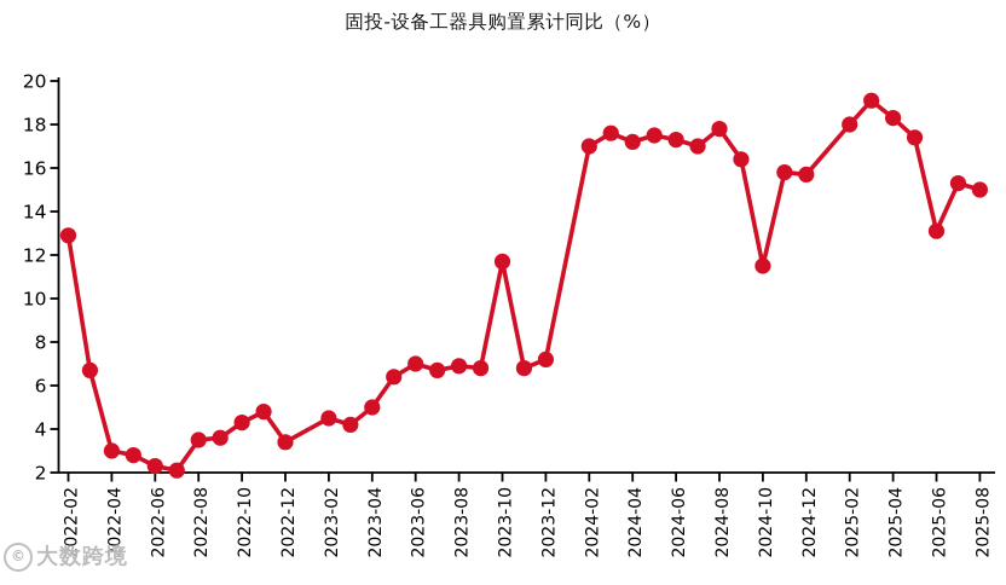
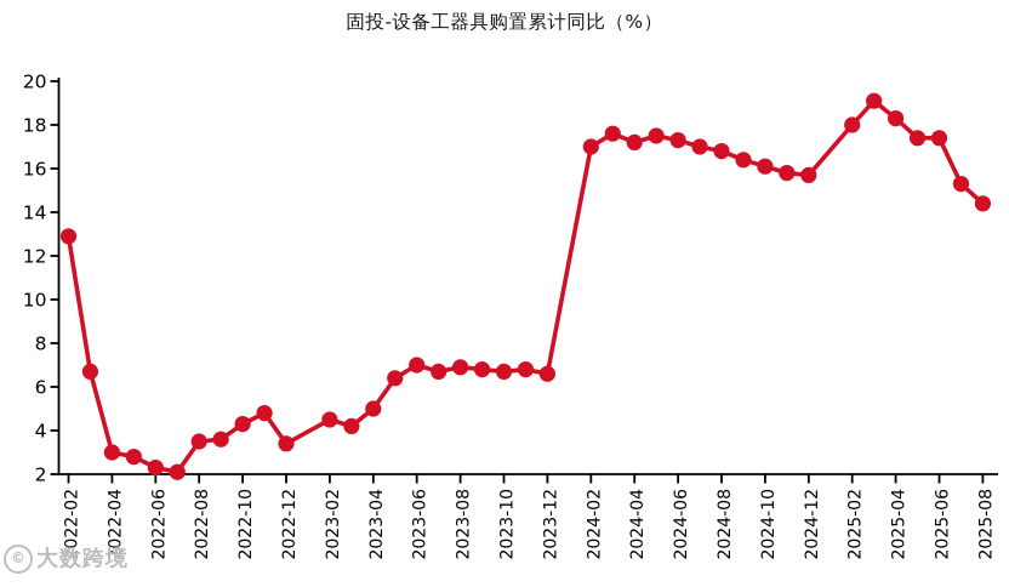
2023-10: 11.7 -> 6.7
2023-12: 7.2 -> 6.6
2024-08: 17.8 -> 16.8
2024-10: 11.5 -> 16.1
2025-06: 13.1 -> 17.4
2025-08: 15.0 -> 14.4
